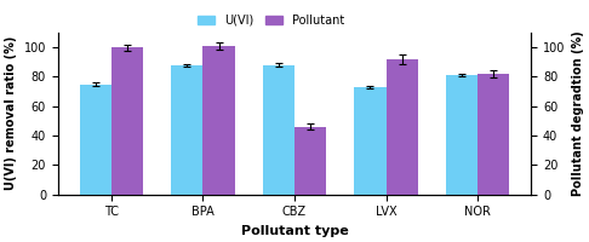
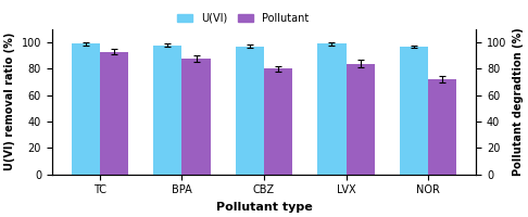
U(VI)/TC: 75 -> 99
Pollutant/TC: 100 -> 93
U(VI)/BPA: 88 -> 98
Pollutant/BPA: 101 -> 88
U(VI)/CBZ: 88 -> 97
Pollutant/CBZ: 46 -> 80
U(VI)/LVX: 73 -> 99
Pollutant/LVX: 92 -> 84
U(VI)/NOR: 81 -> 97
Pollutant/NOR: 82 -> 72
